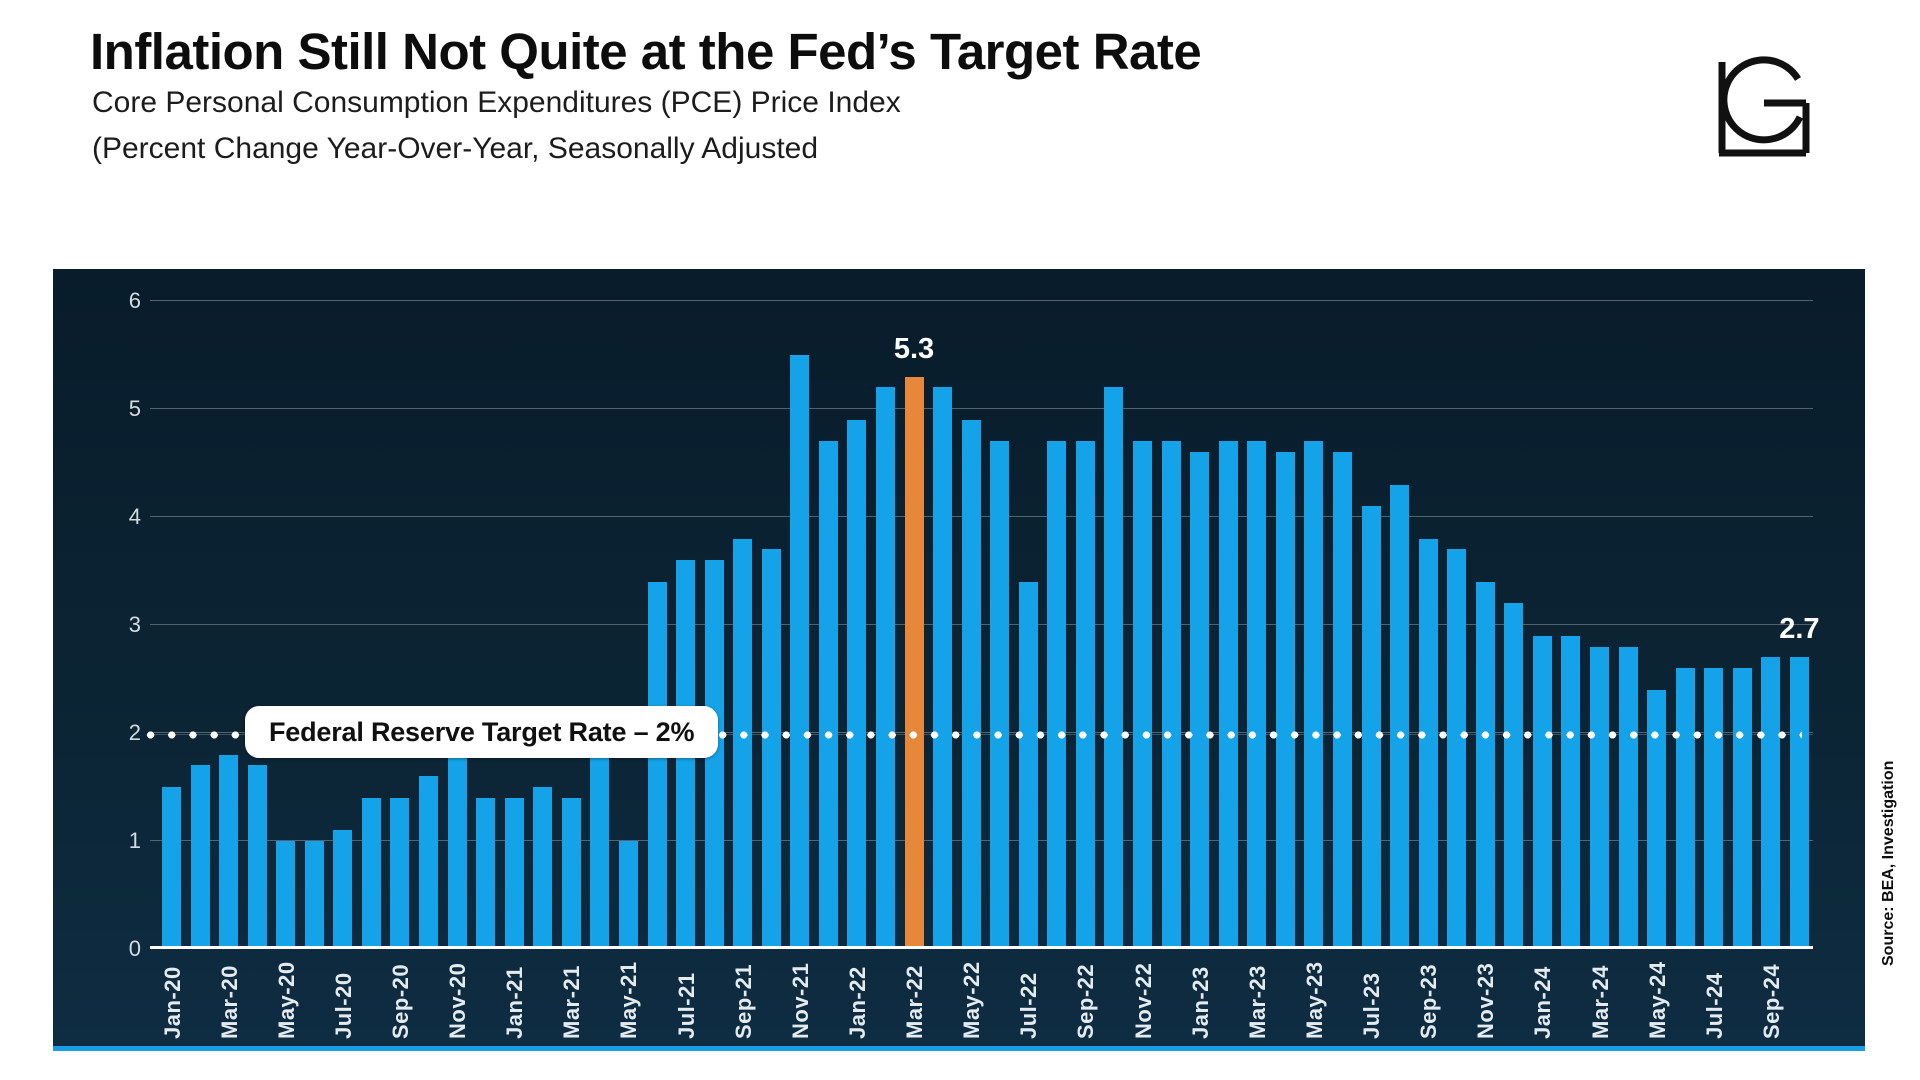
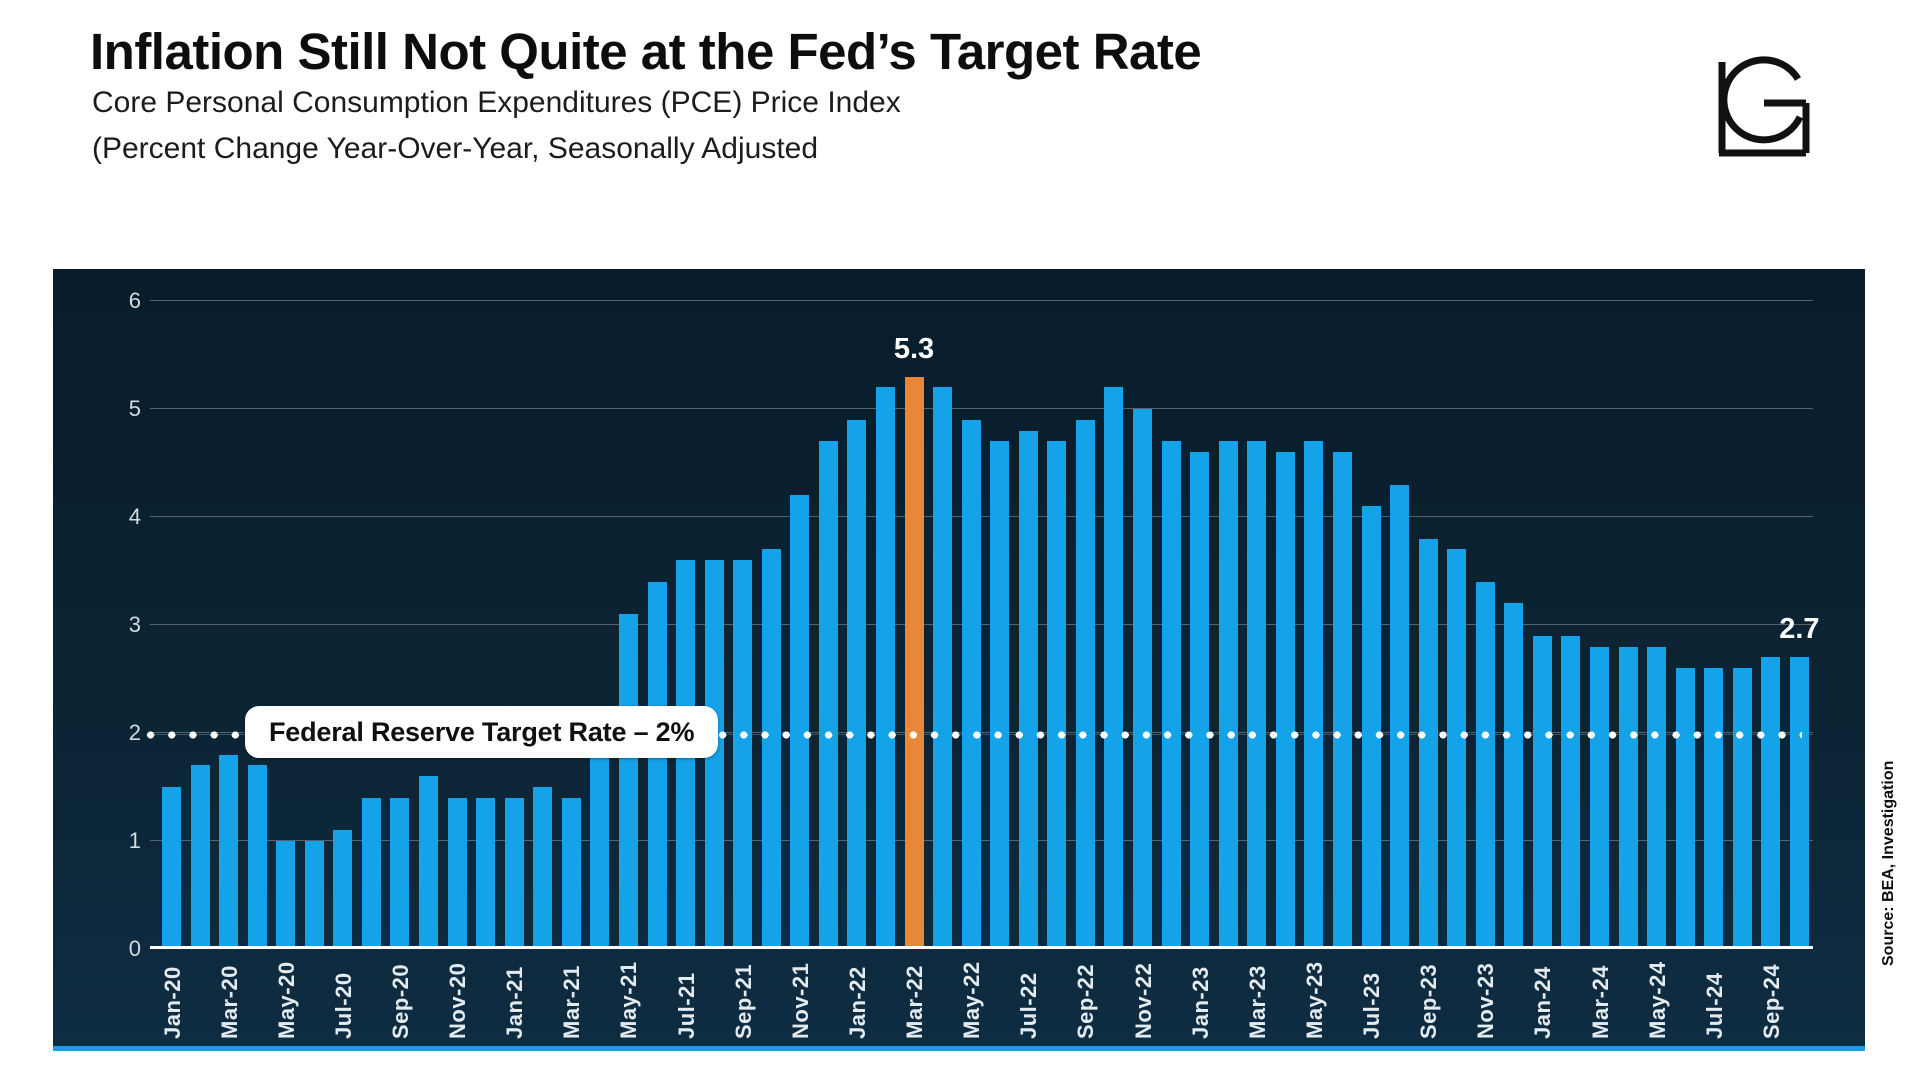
Nov-20: 2.2 -> 1.4
May-21: 1.0 -> 3.1
Sep-21: 3.8 -> 3.6
Nov-21: 5.5 -> 4.2
Jul-22: 3.4 -> 4.8
Sep-22: 4.7 -> 4.9
Nov-22: 4.7 -> 5.0
May-24: 2.4 -> 2.8
